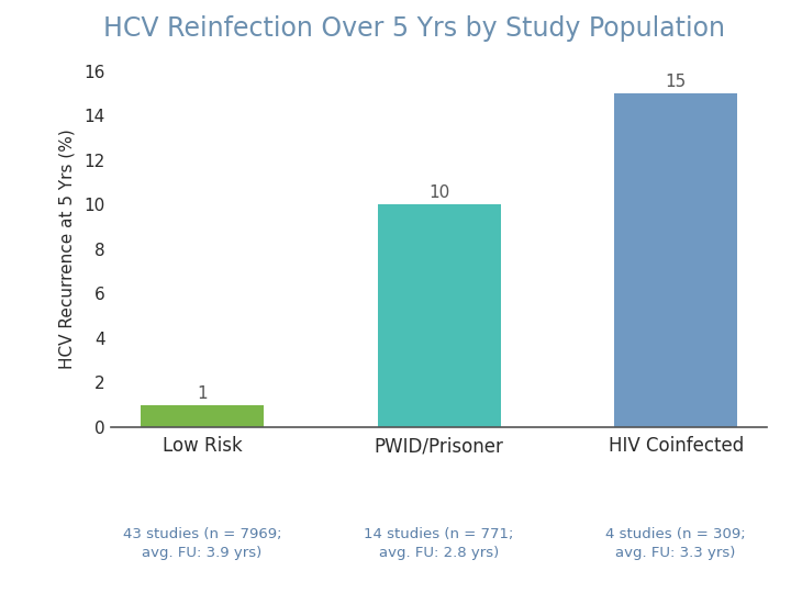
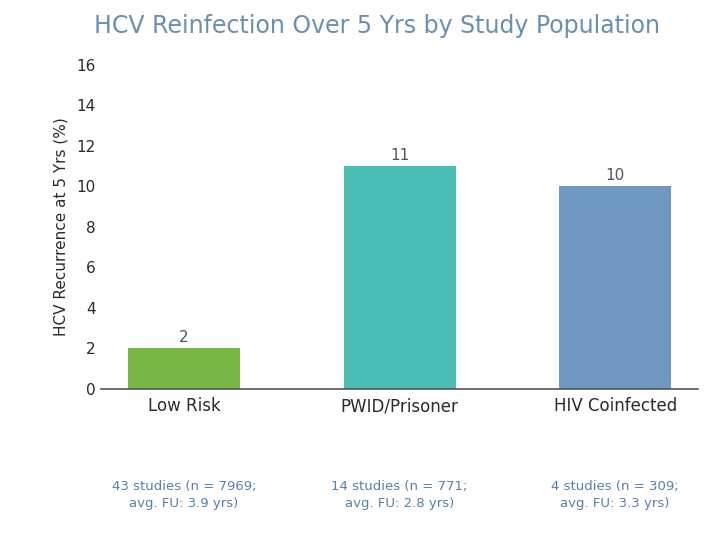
Low Risk: 1 -> 2
PWID/Prisoner: 10 -> 11
HIV Coinfected: 15 -> 10
